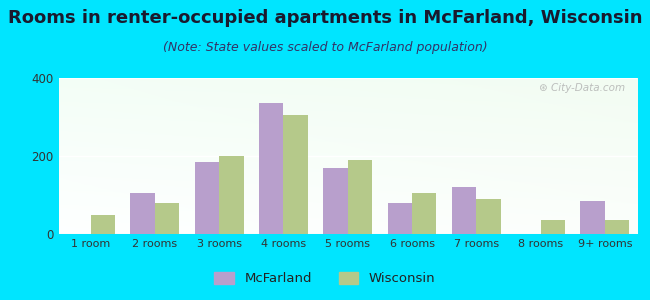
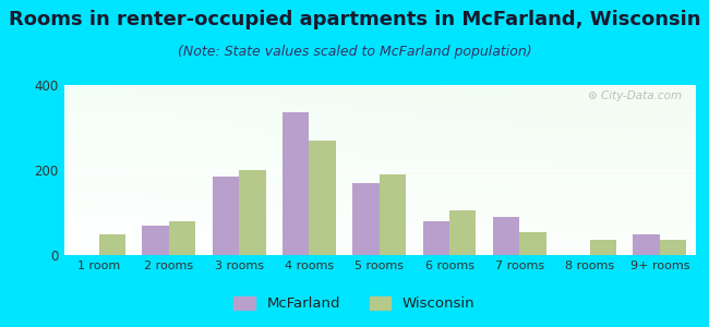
McFarland/2 rooms: 105 -> 70
Wisconsin/4 rooms: 305 -> 270
McFarland/7 rooms: 120 -> 90
Wisconsin/7 rooms: 90 -> 55
McFarland/9+ rooms: 85 -> 50
